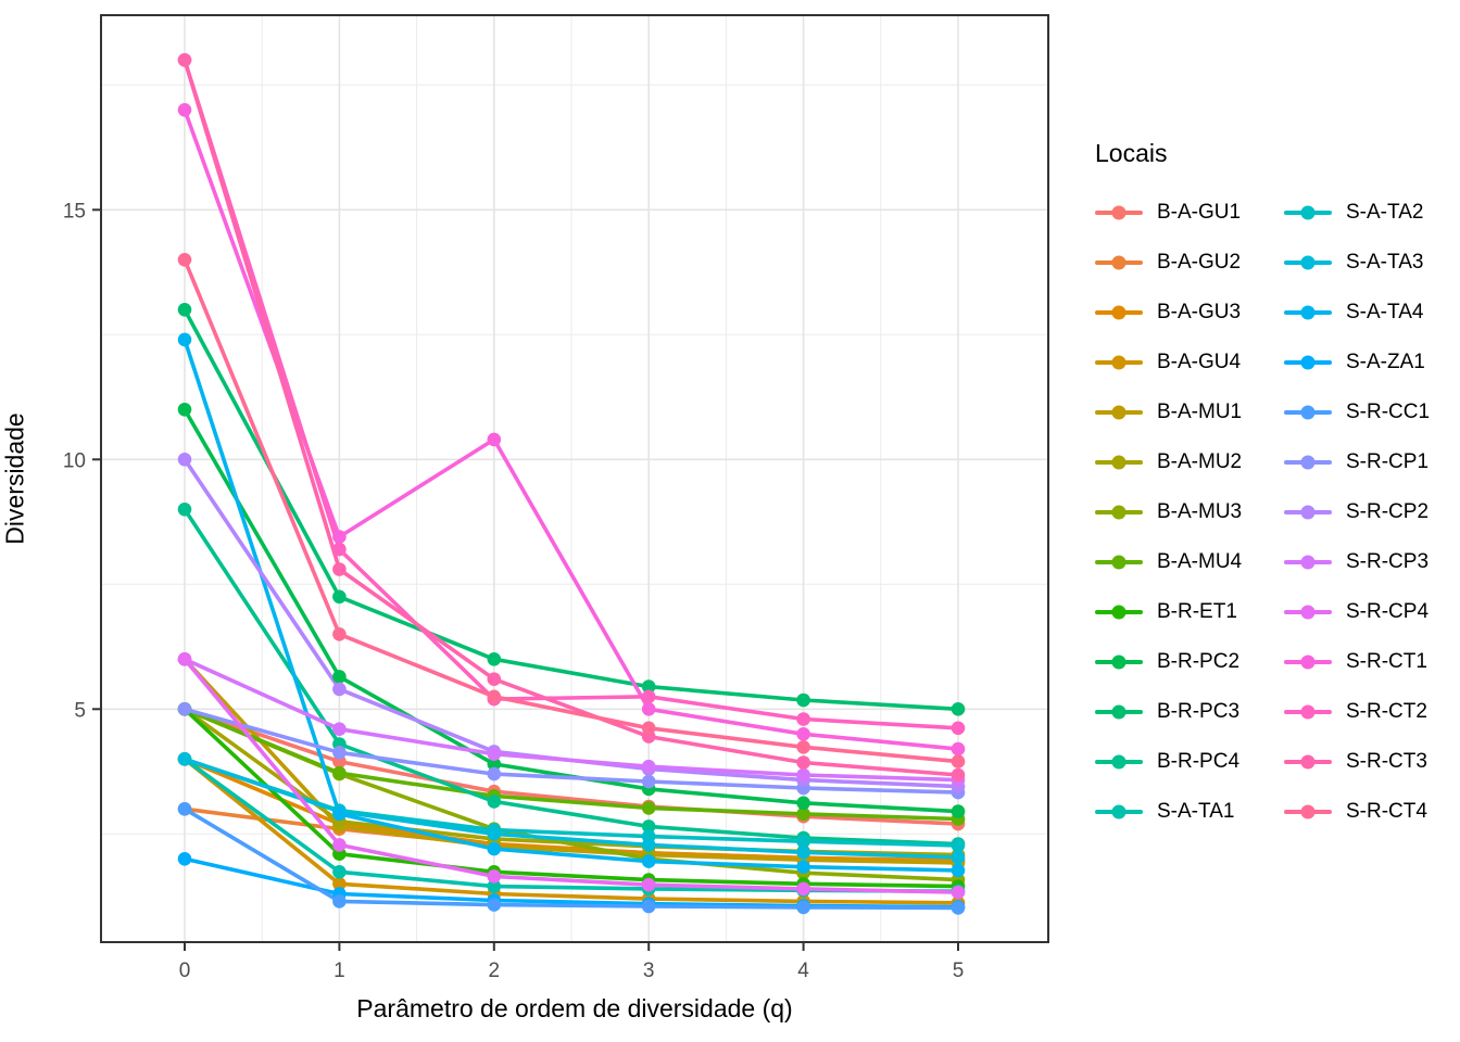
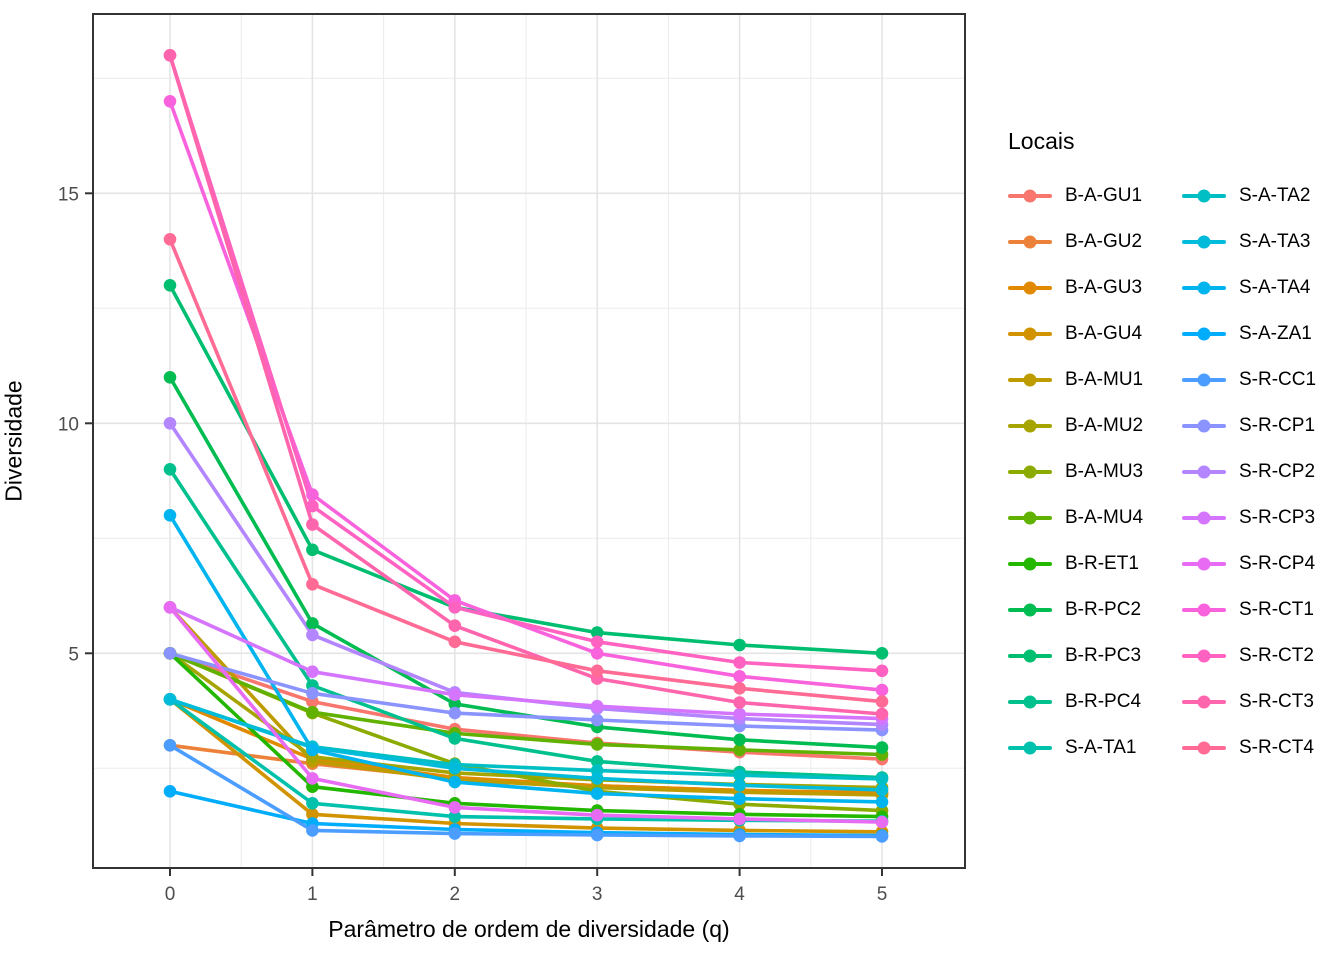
S-A-TA4/0: 12.4 -> 8.0
S-R-CT1/2: 10.4 -> 6.2
S-R-CT2/2: 5.2 -> 6.0
